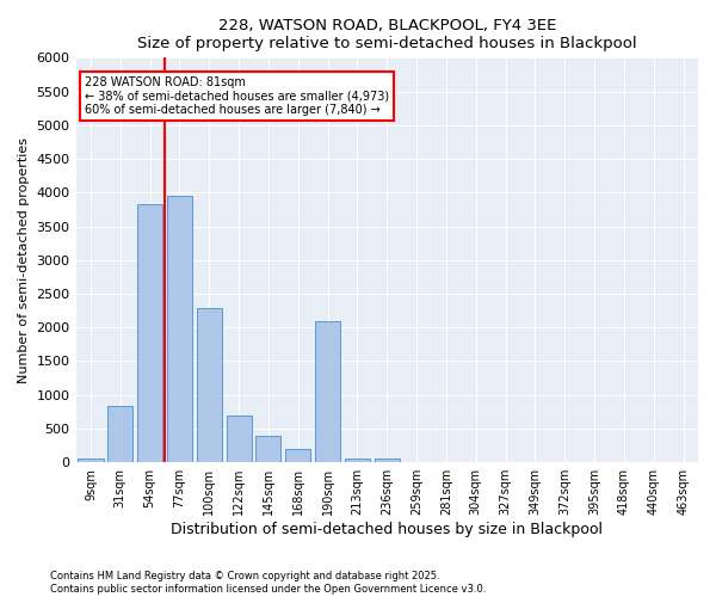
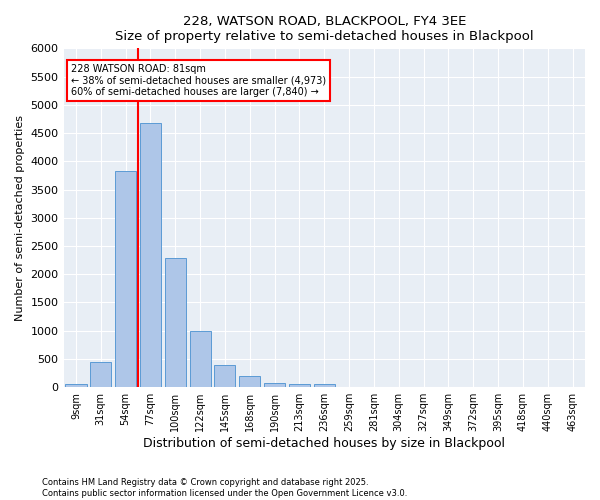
31sqm: 840 -> 440
77sqm: 3960 -> 4680
122sqm: 700 -> 990
190sqm: 2100 -> 80
